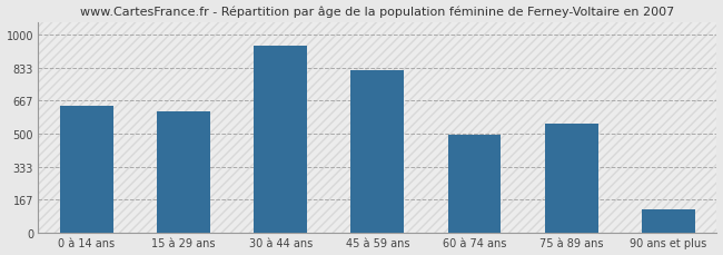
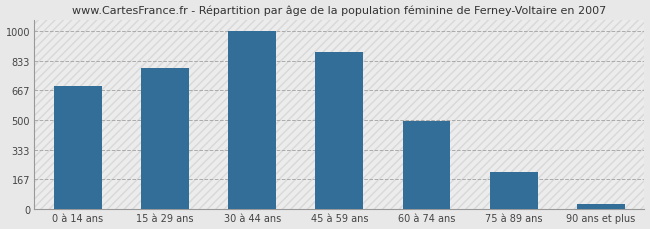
0 à 14 ans: 640 -> 690
15 à 29 ans: 610 -> 790
30 à 44 ans: 940 -> 1000
45 à 59 ans: 820 -> 880
75 à 89 ans: 550 -> 210
90 ans et plus: 120 -> 30
